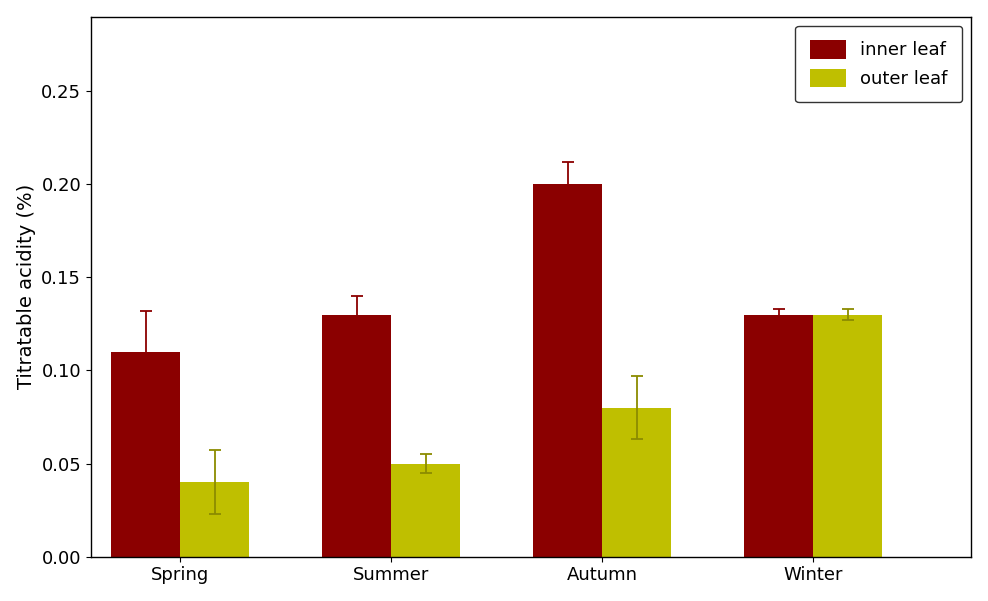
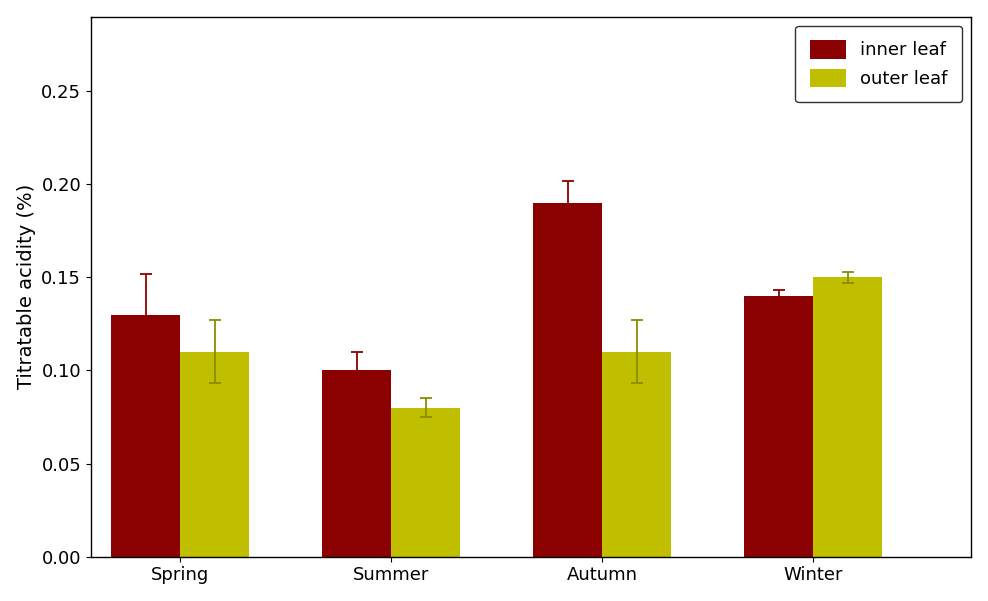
inner leaf/Spring: 0.11 -> 0.13
outer leaf/Spring: 0.04 -> 0.11
inner leaf/Summer: 0.13 -> 0.10
outer leaf/Summer: 0.05 -> 0.08
inner leaf/Autumn: 0.20 -> 0.19
outer leaf/Autumn: 0.08 -> 0.11
inner leaf/Winter: 0.13 -> 0.14
outer leaf/Winter: 0.13 -> 0.15
